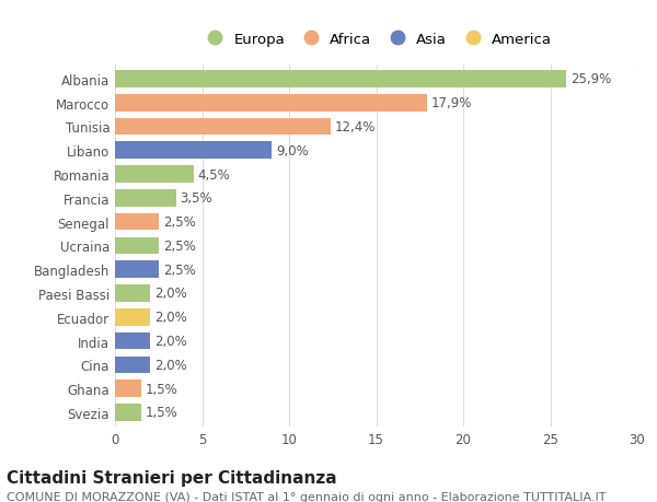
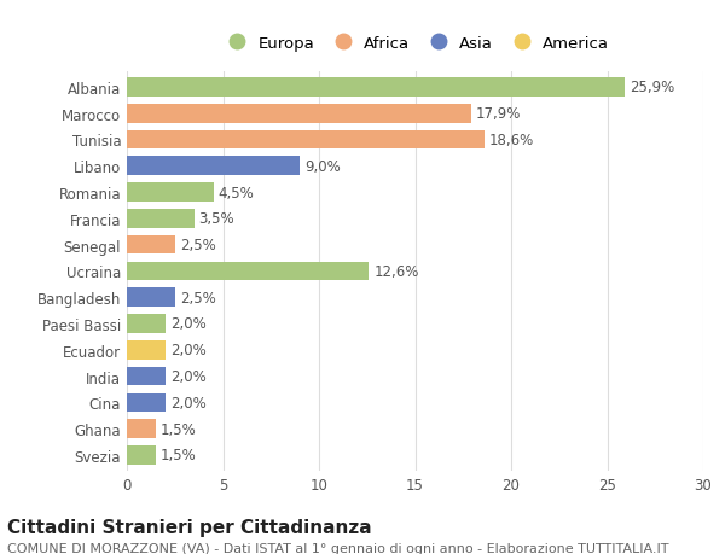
Tunisia: 12,4% -> 18,6%
Ucraina: 2,5% -> 12,6%
